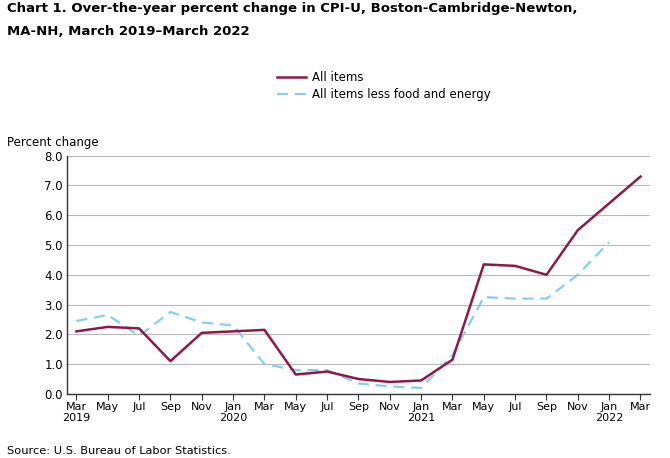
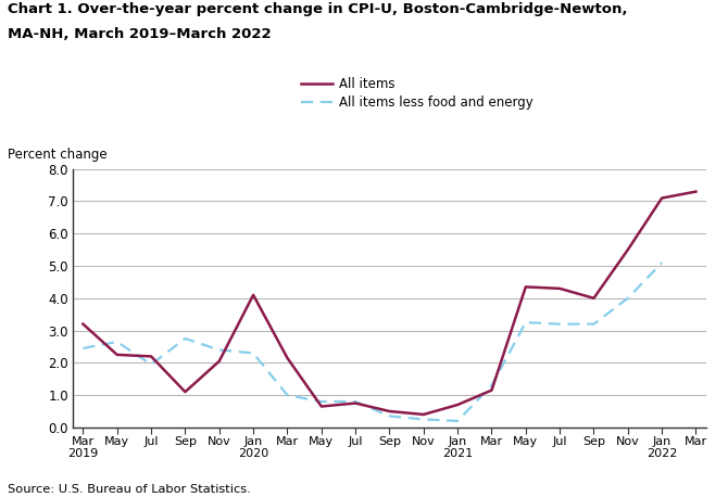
All items/Mar 2019: 2.10 -> 3.20
All items/Jan 2020: 2.10 -> 4.10
All items/Jan 2021: 0.45 -> 0.70
All items/Jan 2022: 6.40 -> 7.10
